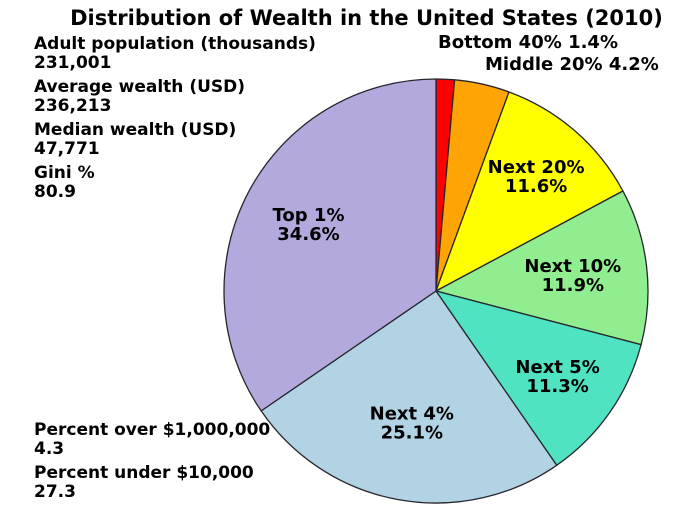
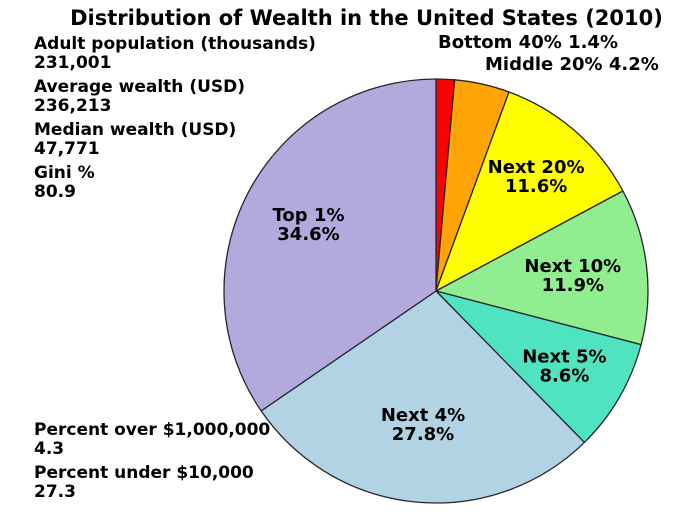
Next 5%: 11.3% -> 8.6%
Next 4%: 25.1% -> 27.8%
